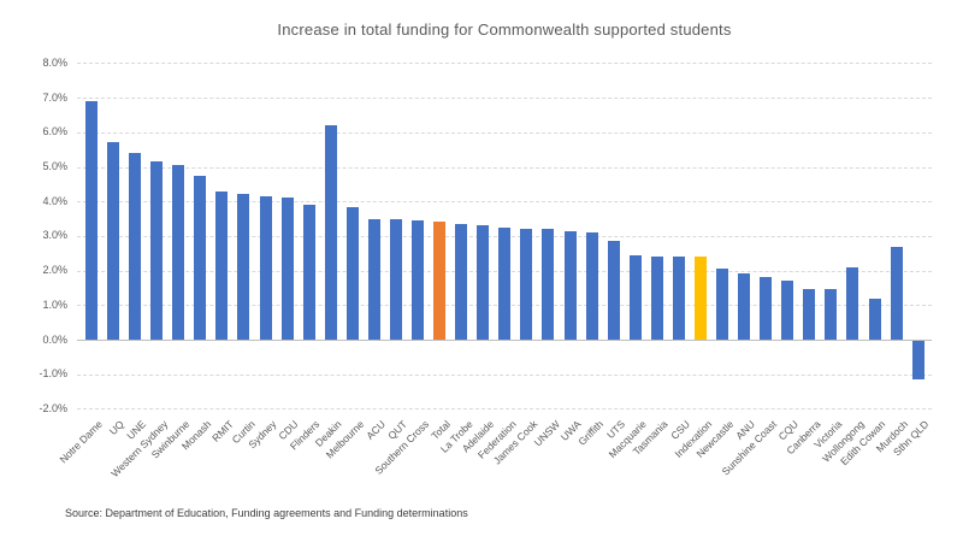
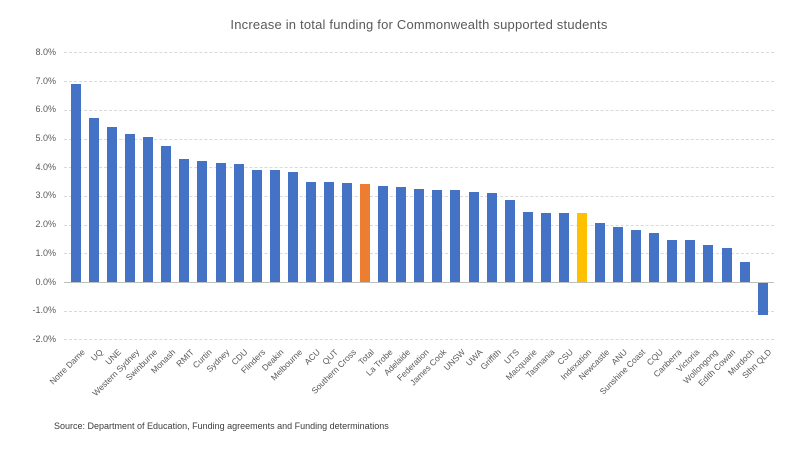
Deakin: 6.2% -> 3.9%
Wollongong: 2.1% -> 1.3%
Murdoch: 2.7% -> 0.7%
